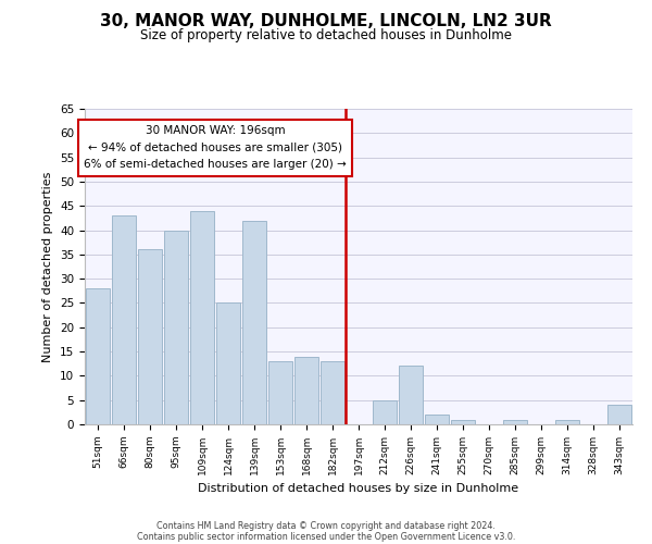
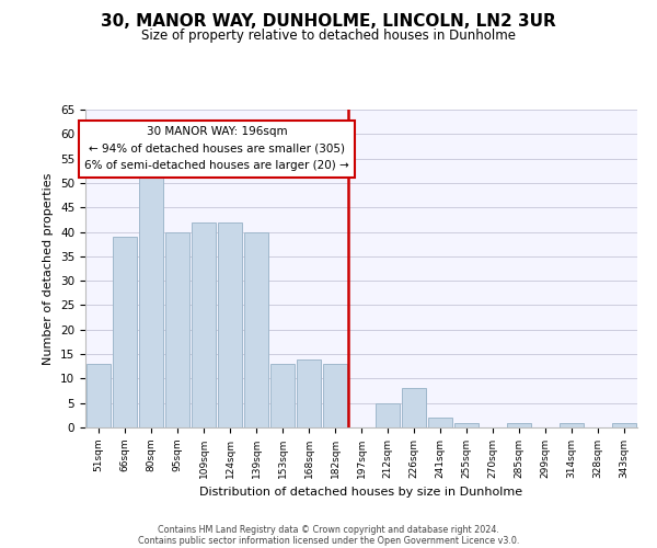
51sqm: 28 -> 13
66sqm: 43 -> 39
80sqm: 36 -> 51
109sqm: 44 -> 42
124sqm: 25 -> 42
139sqm: 42 -> 40
226sqm: 12 -> 8
343sqm: 4 -> 1
